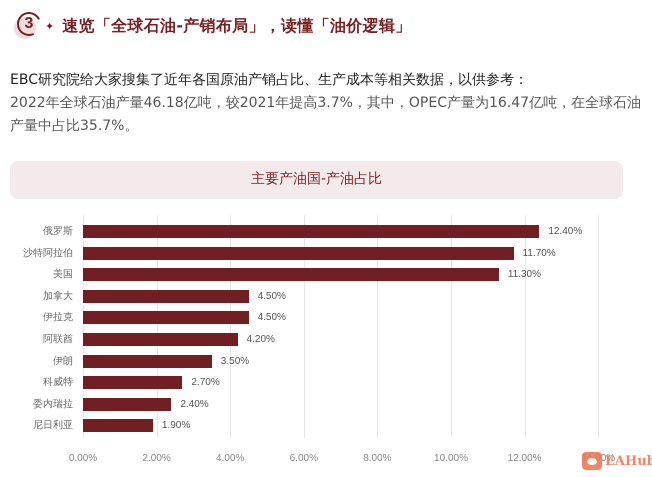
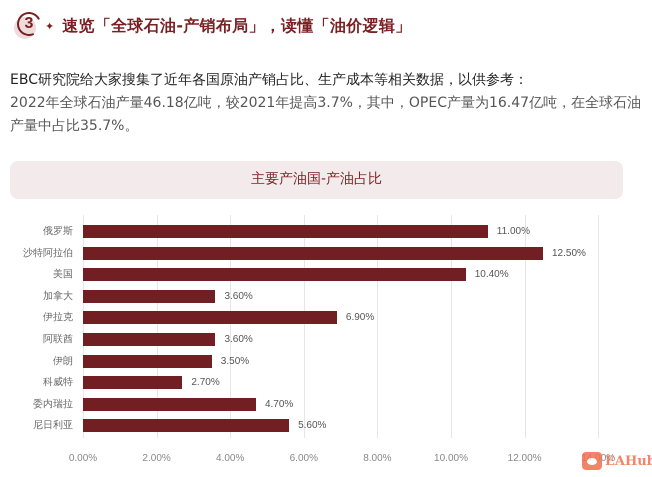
俄罗斯: 12.40% -> 11.00%
沙特阿拉伯: 11.70% -> 12.50%
美国: 11.30% -> 10.40%
加拿大: 4.50% -> 3.60%
伊拉克: 4.50% -> 6.90%
阿联酋: 4.20% -> 3.60%
委内瑞拉: 2.40% -> 4.70%
尼日利亚: 1.90% -> 5.60%
